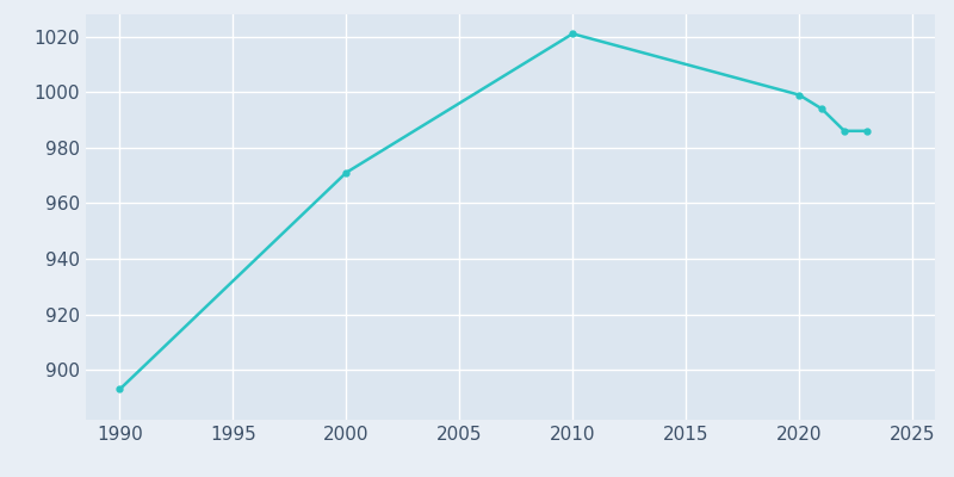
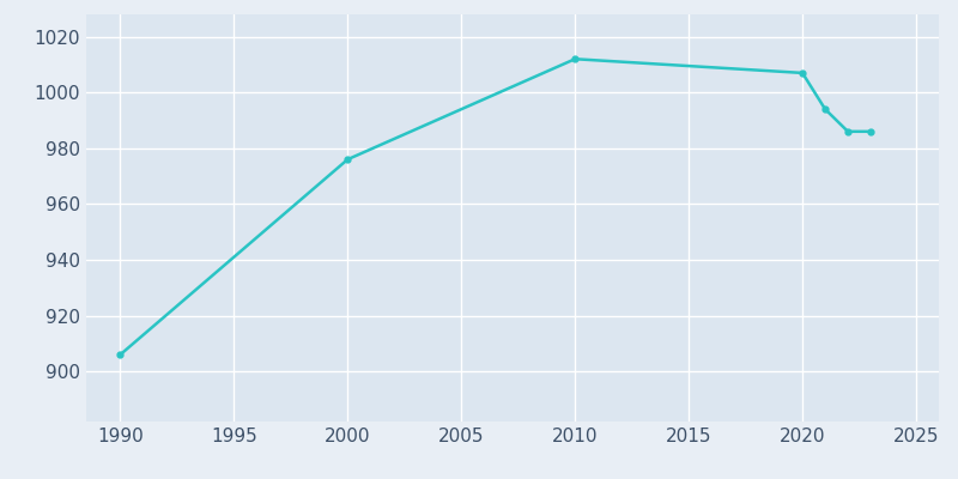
1990: 893 -> 906
2000: 971 -> 976
2010: 1021 -> 1012
2020: 999 -> 1007
